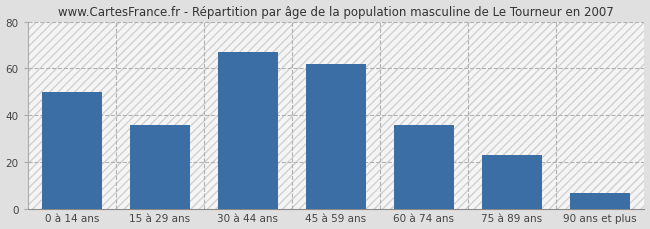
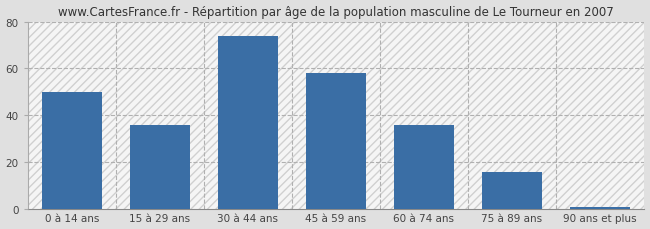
30 à 44 ans: 67 -> 74
45 à 59 ans: 62 -> 58
75 à 89 ans: 23 -> 16
90 ans et plus: 7 -> 1
